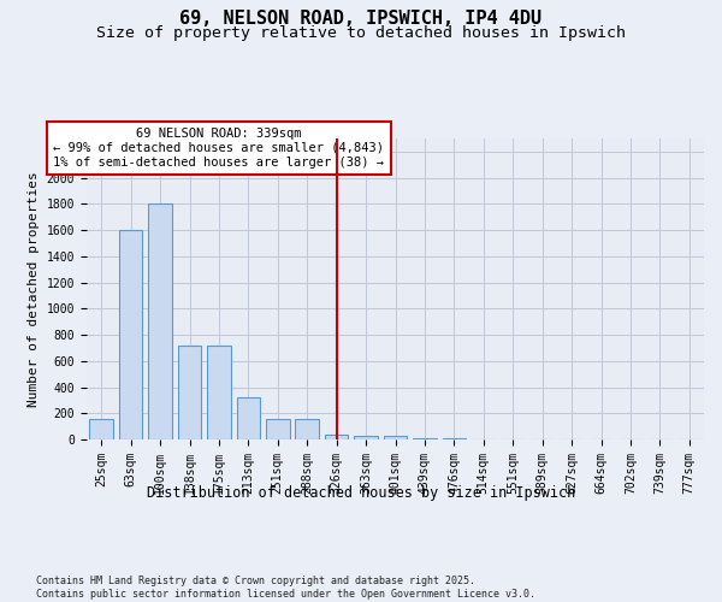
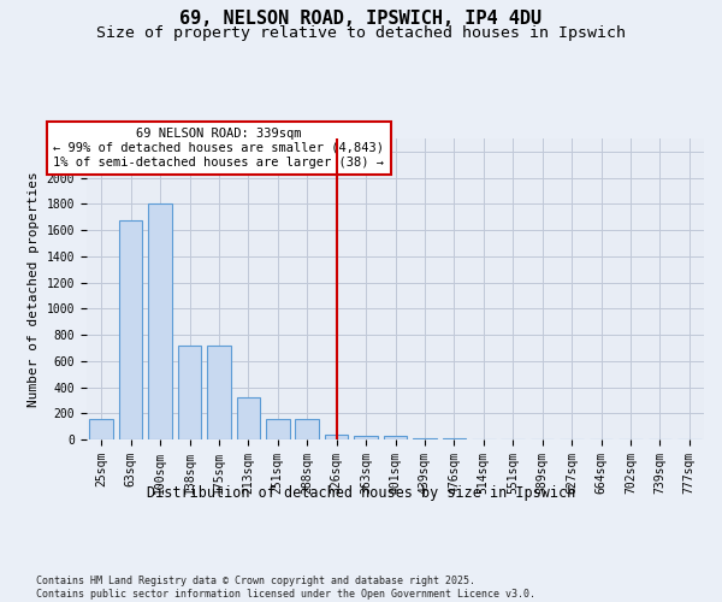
63sqm: 1600 -> 1670
